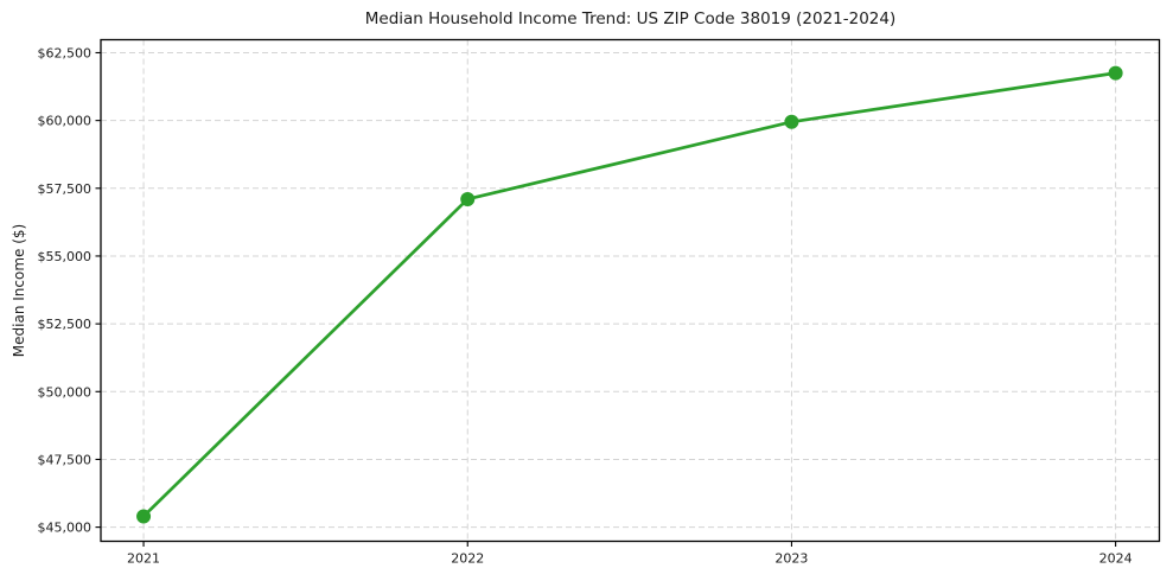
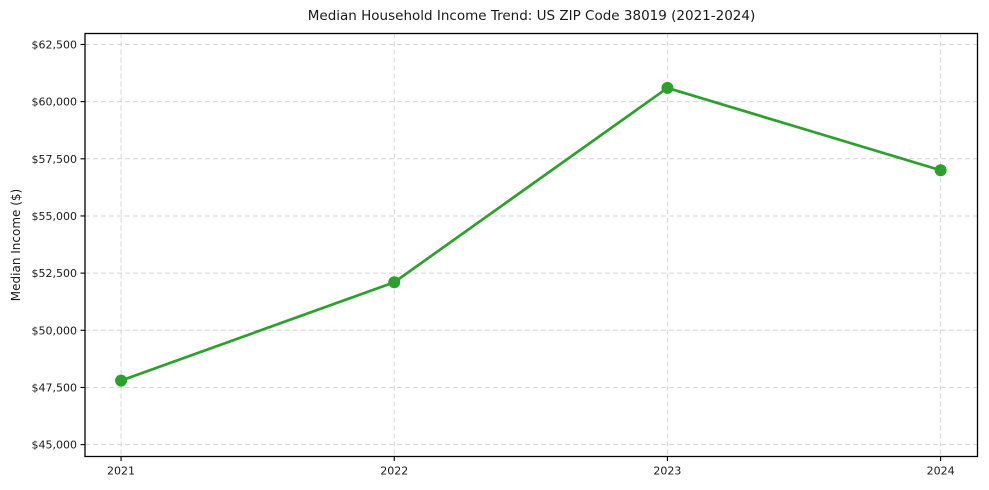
2021: $45400 -> $47800
2022: $57100 -> $52100
2023: $60000 -> $60600
2024: $61800 -> $57000
